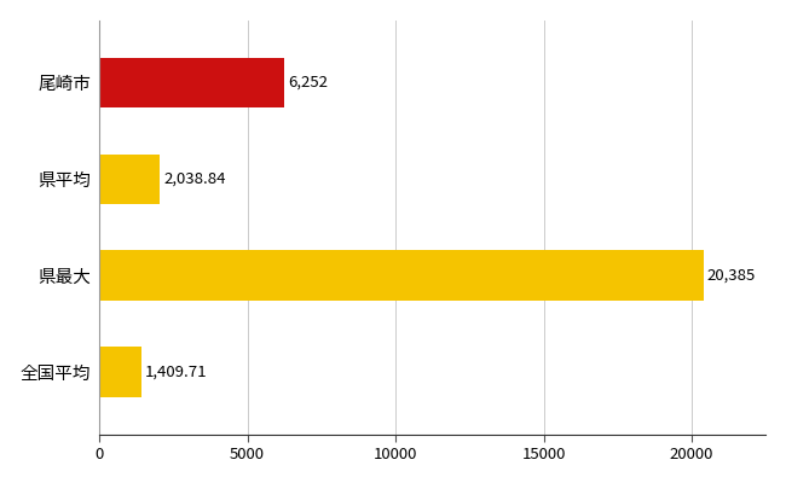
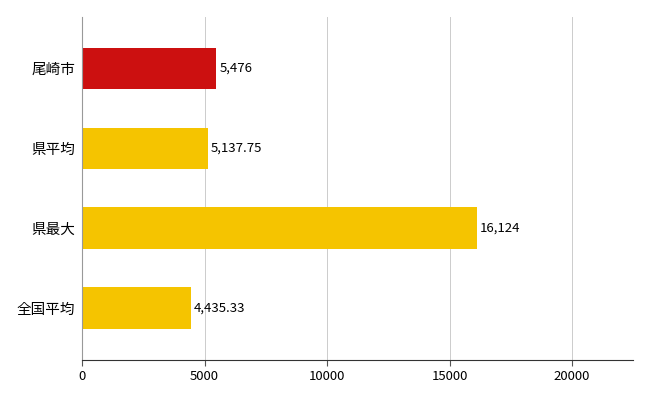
尾崎市: 6,252 -> 5,476
県平均: 2,038.84 -> 5,137.75
県最大: 20,385 -> 16,124
全国平均: 1,409.71 -> 4,435.33
